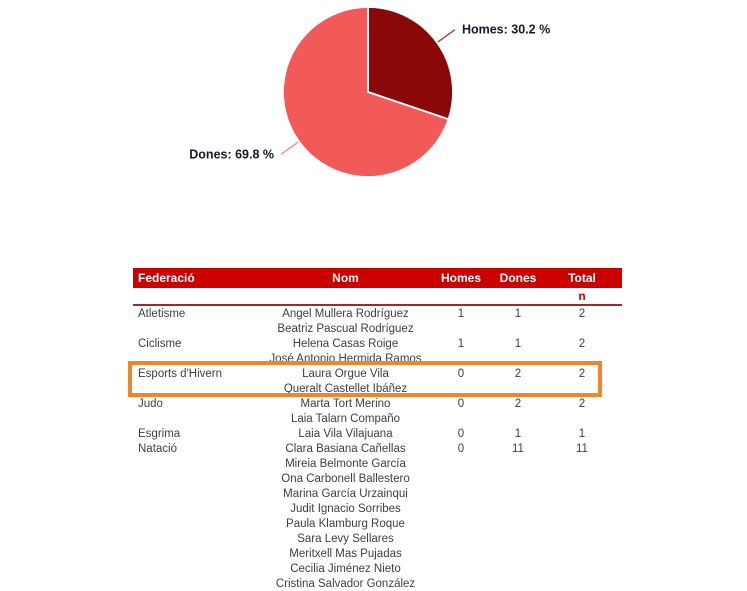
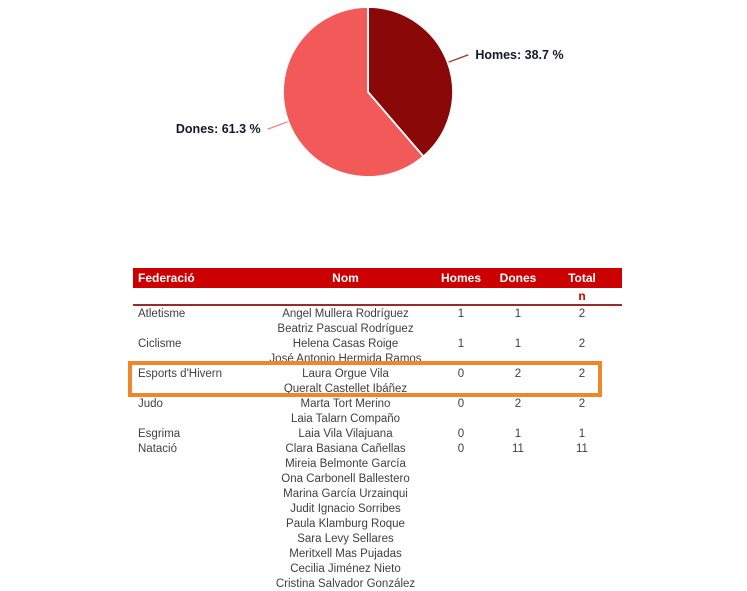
Homes: 30.2 -> 38.7
Dones: 69.8 -> 61.3
